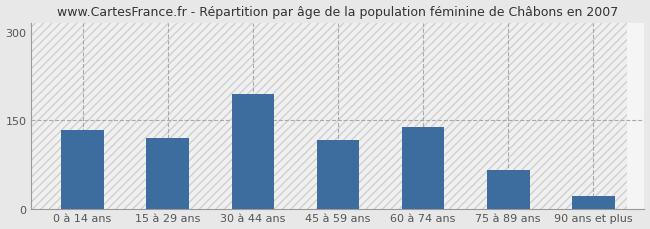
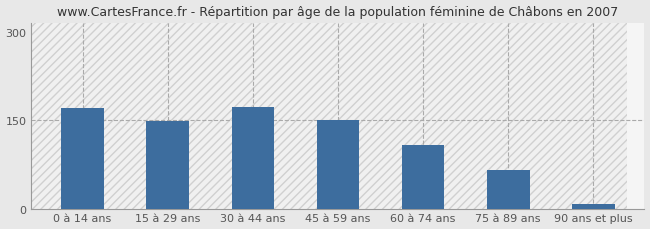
0 à 14 ans: 134 -> 170
15 à 29 ans: 120 -> 148
30 à 44 ans: 194 -> 173
45 à 59 ans: 116 -> 150
60 à 74 ans: 138 -> 108
90 ans et plus: 22 -> 8
